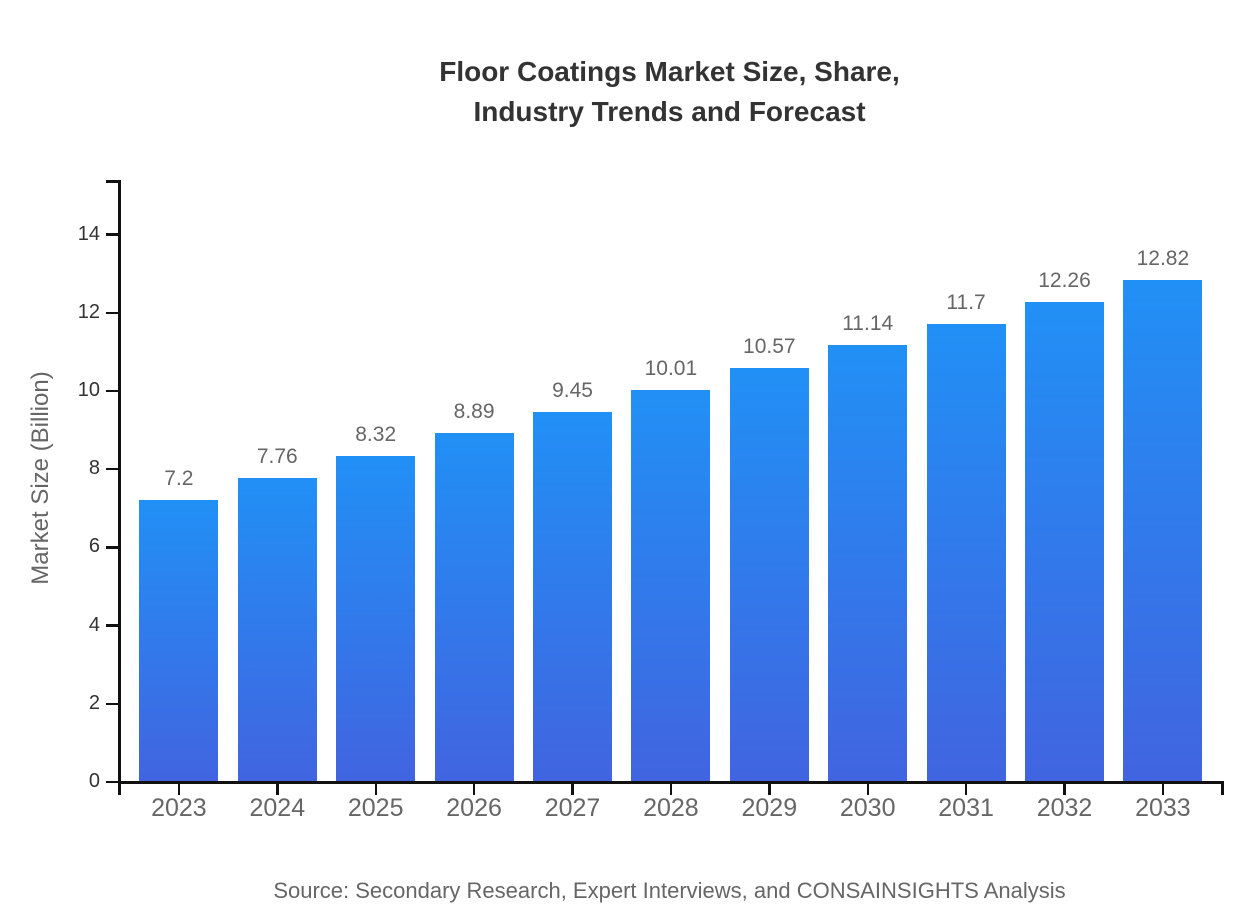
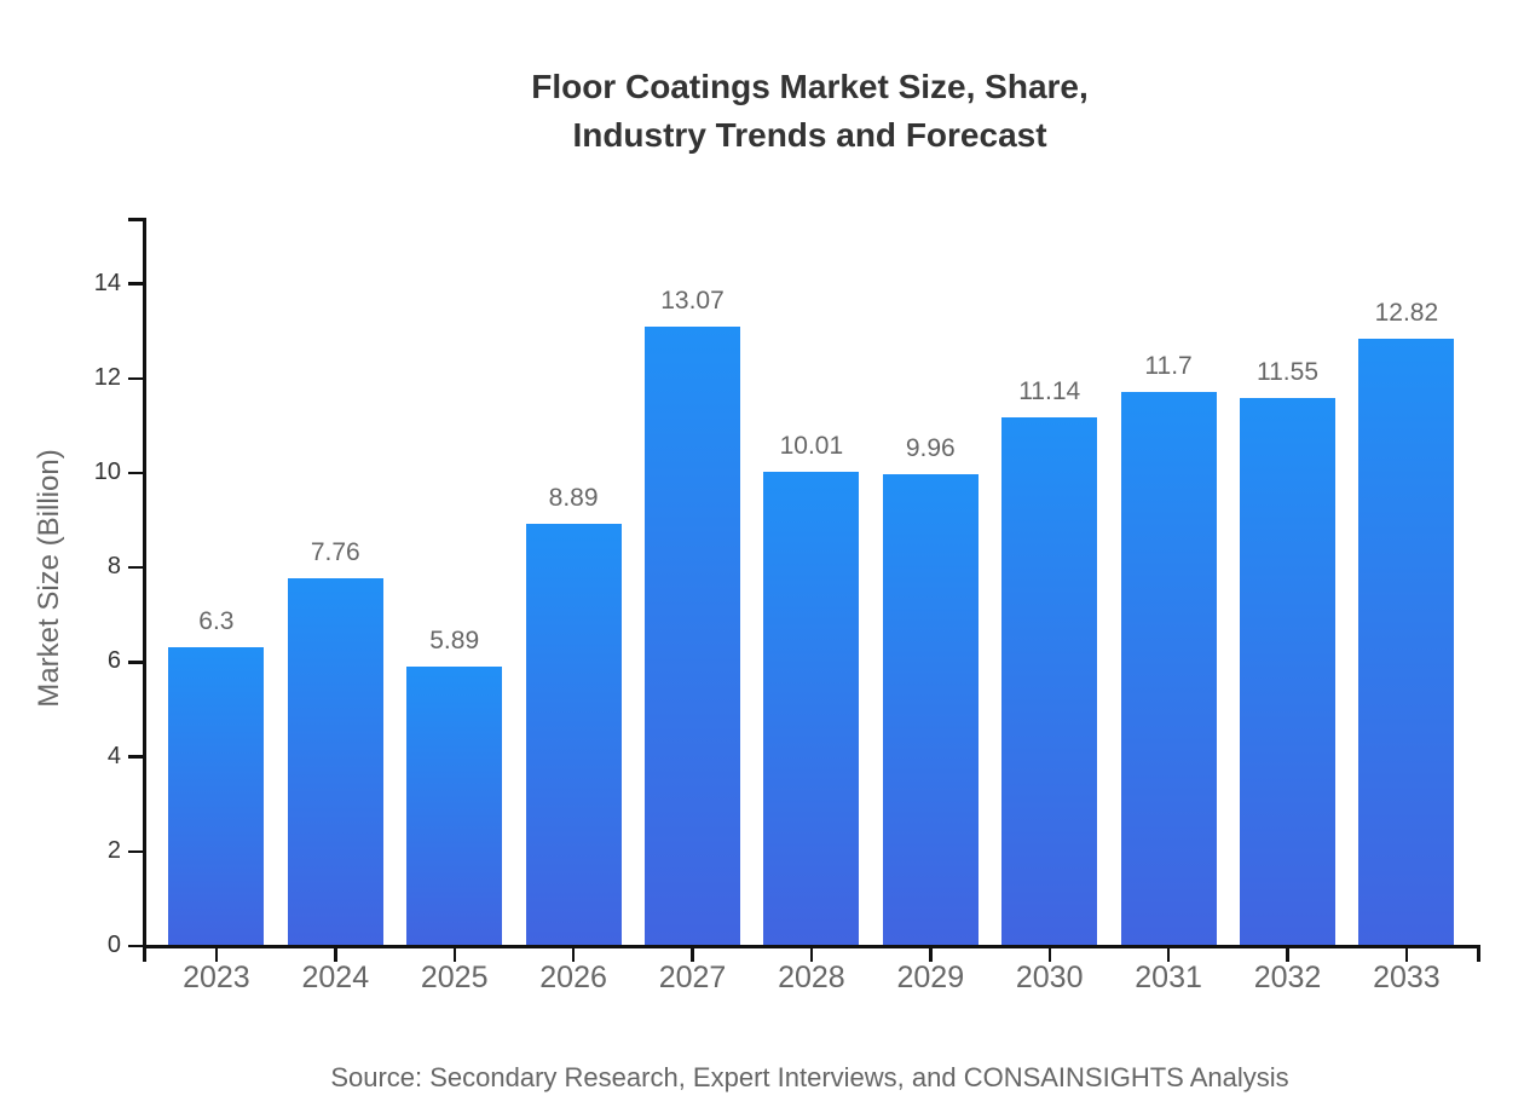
2023: 7.2 -> 6.3
2025: 8.32 -> 5.89
2027: 9.45 -> 13.07
2029: 10.57 -> 9.96
2032: 12.26 -> 11.55
